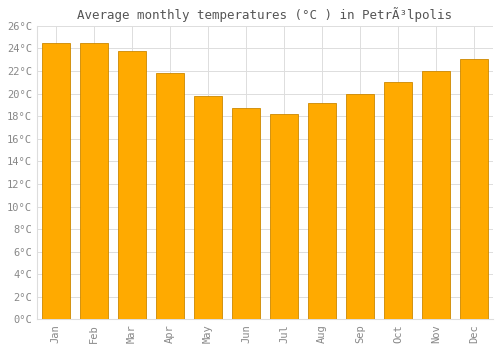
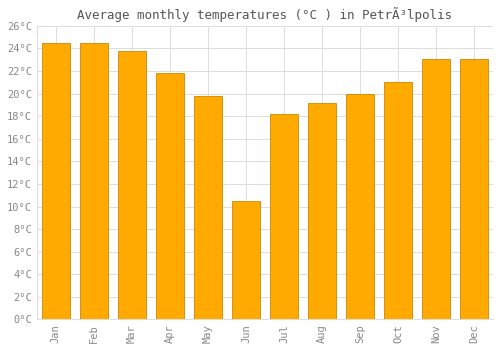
Jun: 18.7°C -> 10.5°C
Nov: 22.0°C -> 23.1°C
